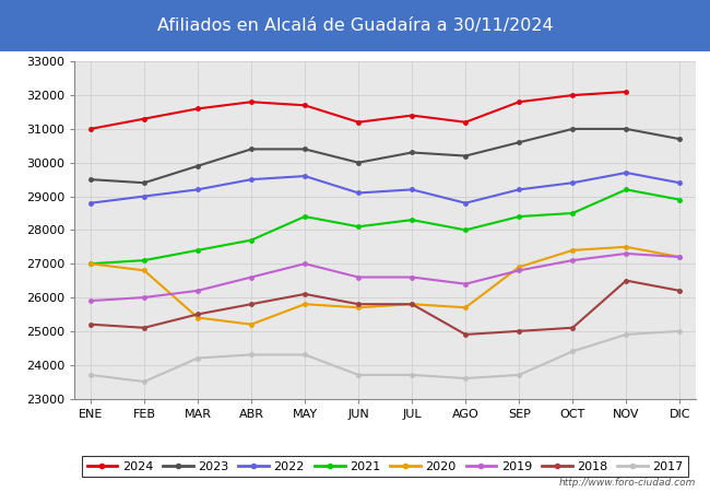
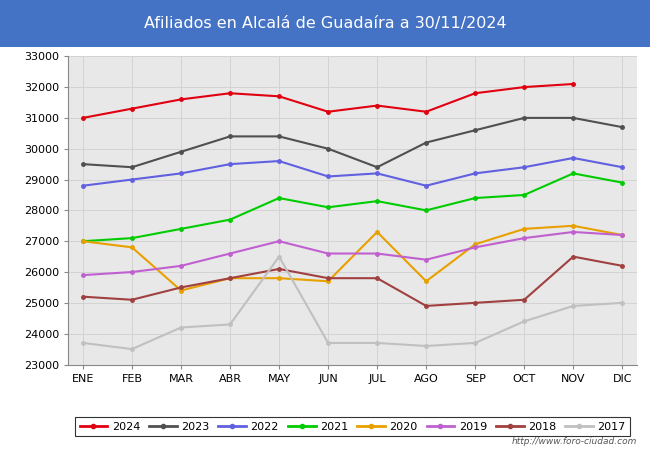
2020/ABR: 25200 -> 25800
2017/MAY: 24300 -> 26500
2023/JUL: 30300 -> 29400
2020/JUL: 25800 -> 27300
